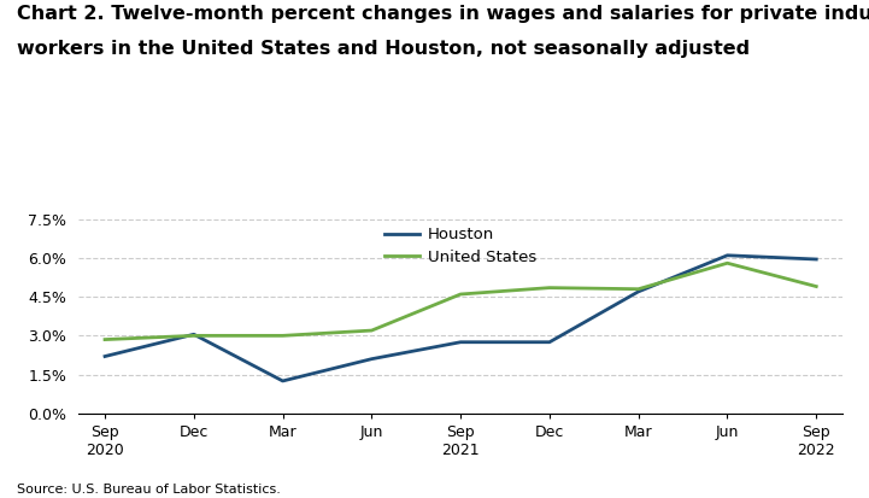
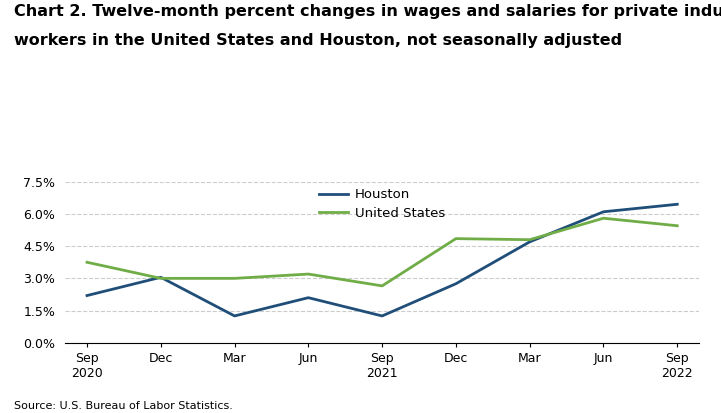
United States/Sep 2020: 2.85% -> 3.75%
Houston/Sep 2021: 2.75% -> 1.25%
United States/Sep 2021: 4.60% -> 2.65%
Houston/Sep 2022: 5.95% -> 6.45%
United States/Sep 2022: 4.90% -> 5.45%
